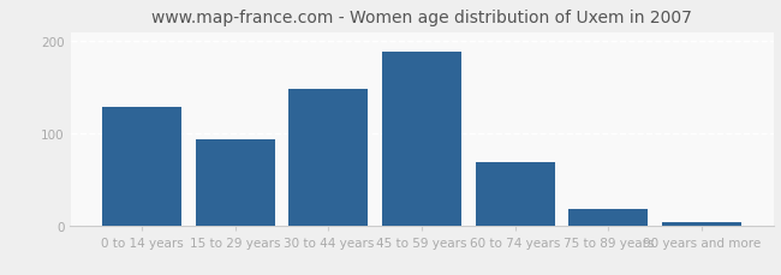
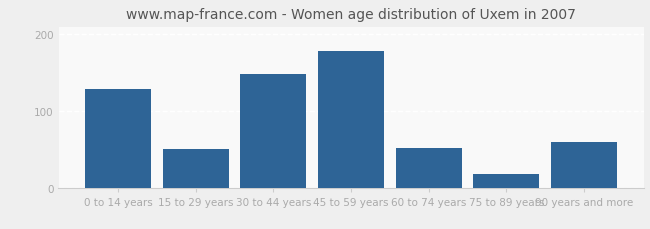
15 to 29 years: 93 -> 50
45 to 59 years: 188 -> 178
60 to 74 years: 68 -> 52
90 years and more: 3 -> 60
